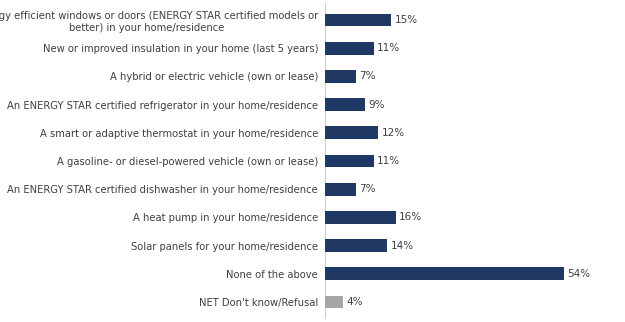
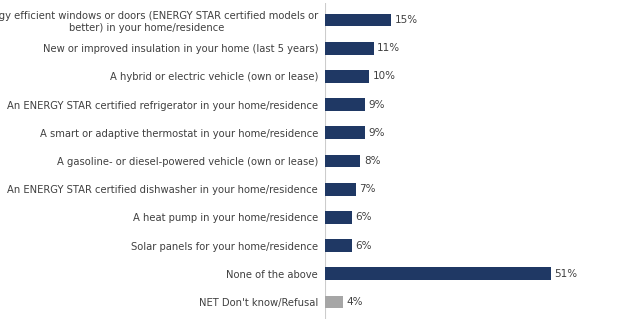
A hybrid or electric vehicle (own or lease): 7% -> 10%
A smart or adaptive thermostat in your home/residence: 12% -> 9%
A gasoline- or diesel-powered vehicle (own or lease): 11% -> 8%
A heat pump in your home/residence: 16% -> 6%
Solar panels for your home/residence: 14% -> 6%
None of the above: 54% -> 51%
